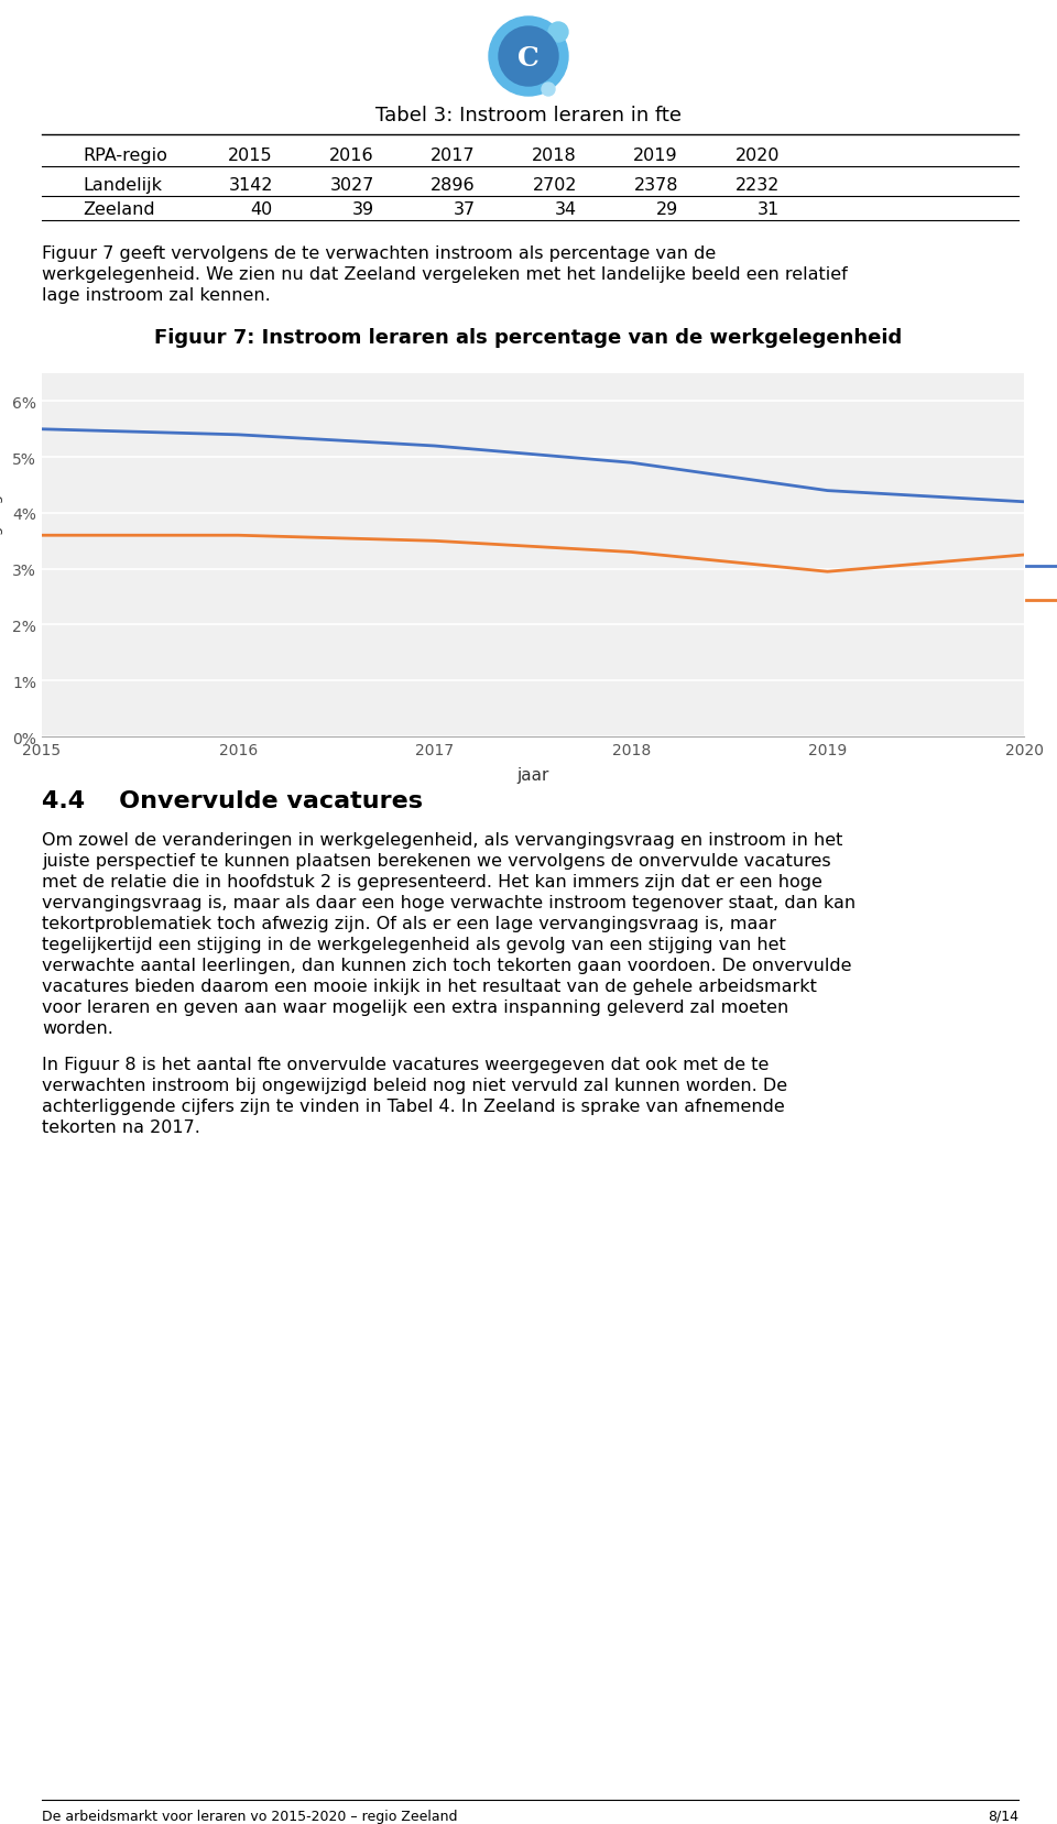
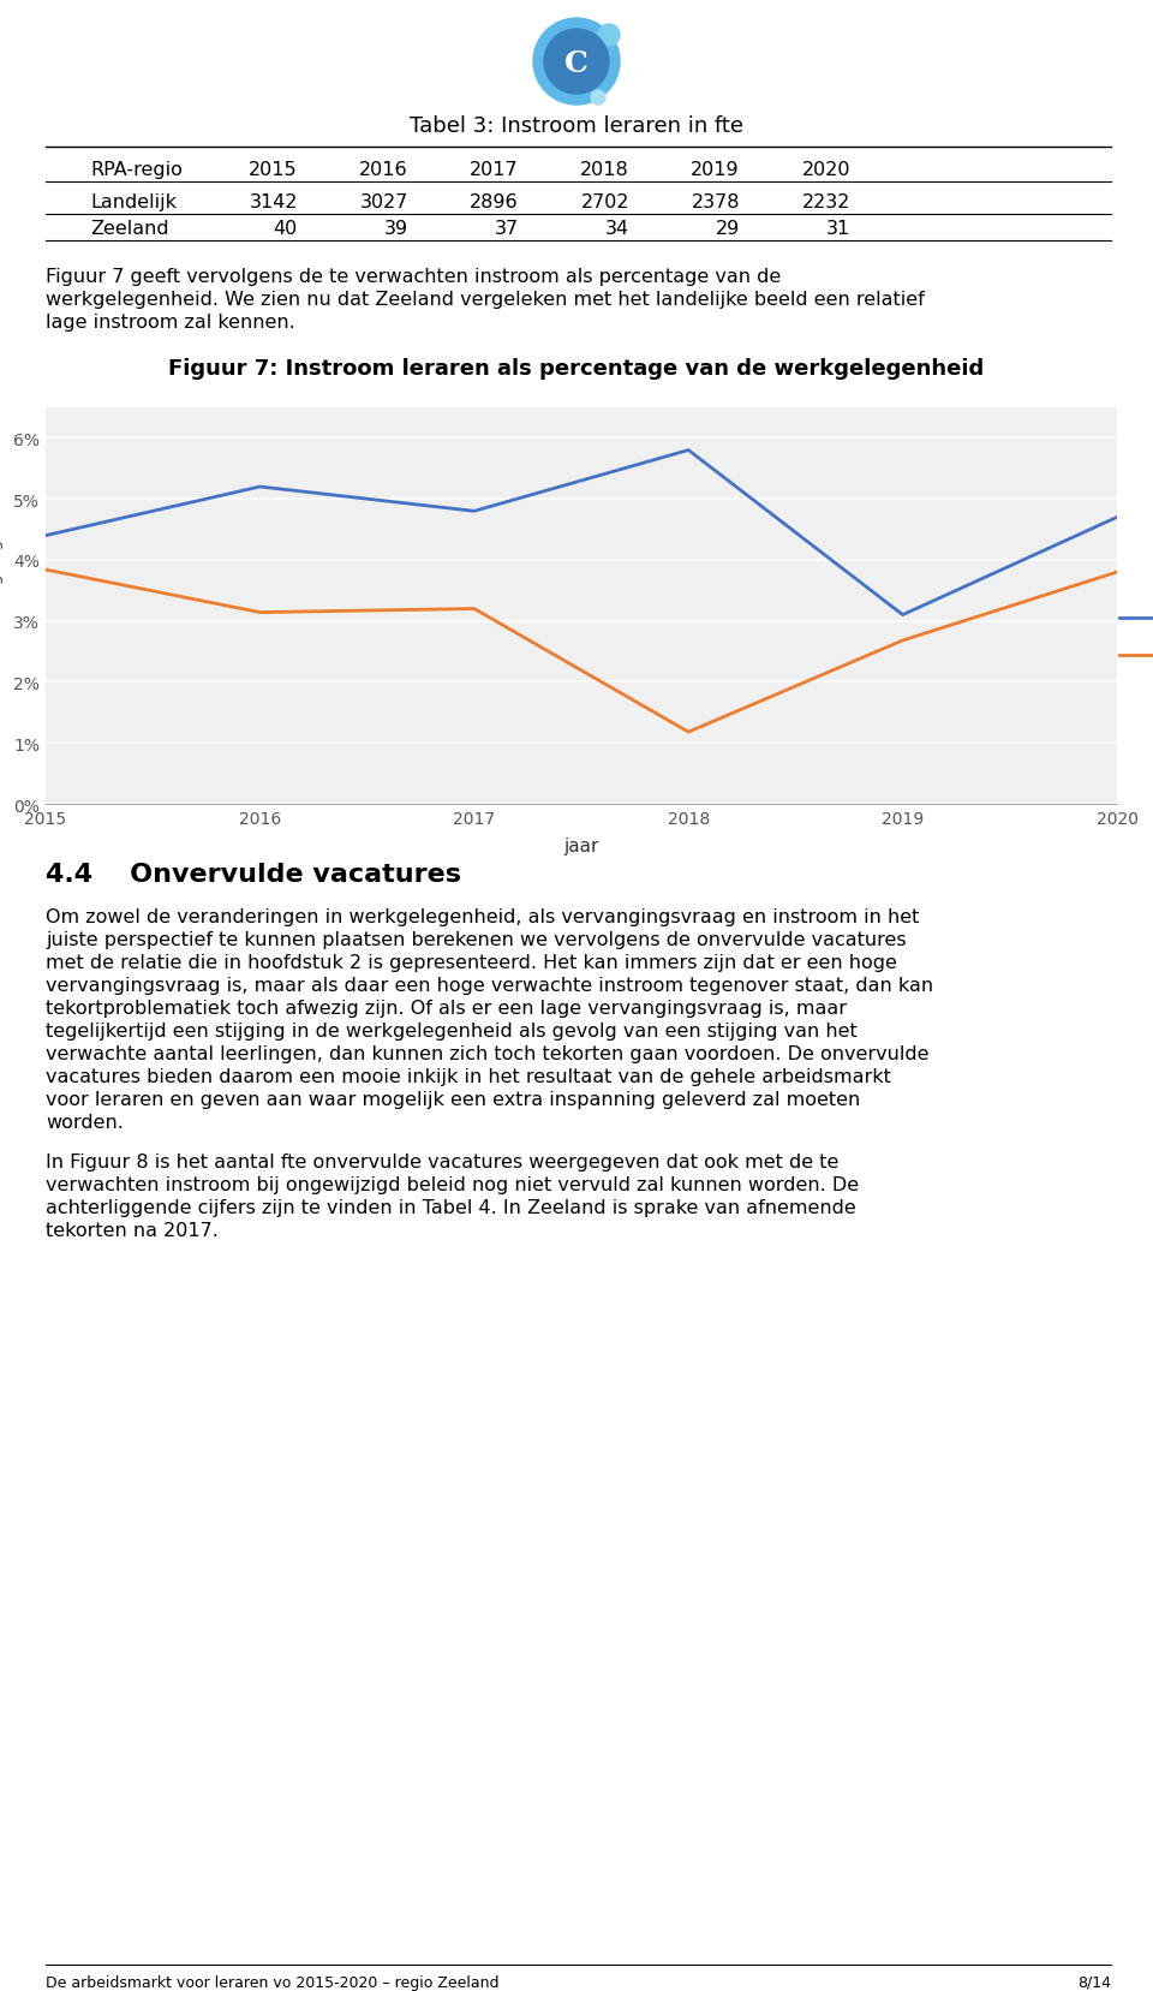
Landelijk/2015: 5.5% -> 4.4%
Zeeland/2015: 3.60% -> 3.84%
Landelijk/2016: 5.4% -> 5.2%
Zeeland/2016: 3.60% -> 3.14%
Landelijk/2017: 5.2% -> 4.8%
Zeeland/2017: 3.50% -> 3.20%
Landelijk/2018: 4.9% -> 5.8%
Zeeland/2018: 3.30% -> 1.18%
Landelijk/2019: 4.4% -> 3.1%
Zeeland/2019: 2.95% -> 2.68%
Landelijk/2020: 4.2% -> 4.7%
Zeeland/2020: 3.25% -> 3.80%
